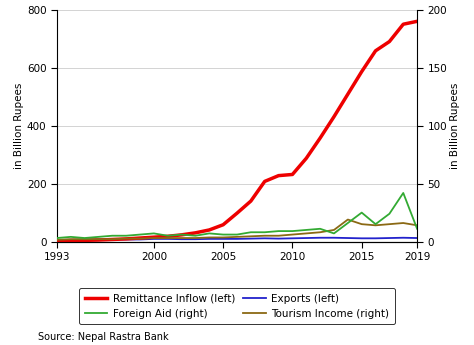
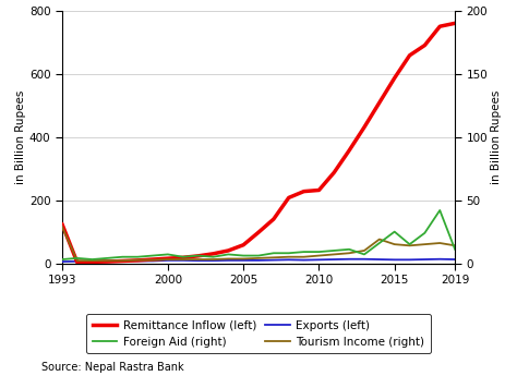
Remittance Inflow (left)/1993: 2 -> 125
Tourism Income (right)/1993: 2 -> 29
